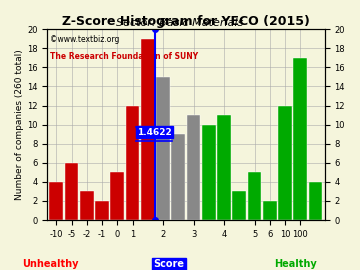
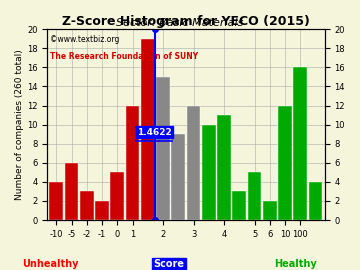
3: 11 -> 12
100: 17 -> 16
